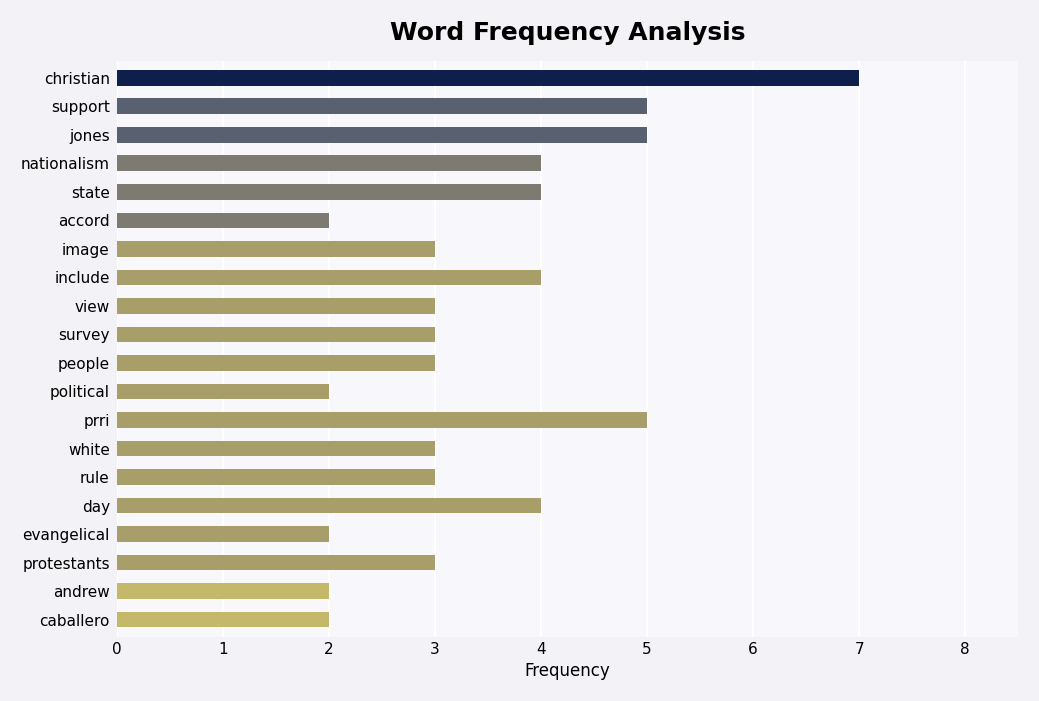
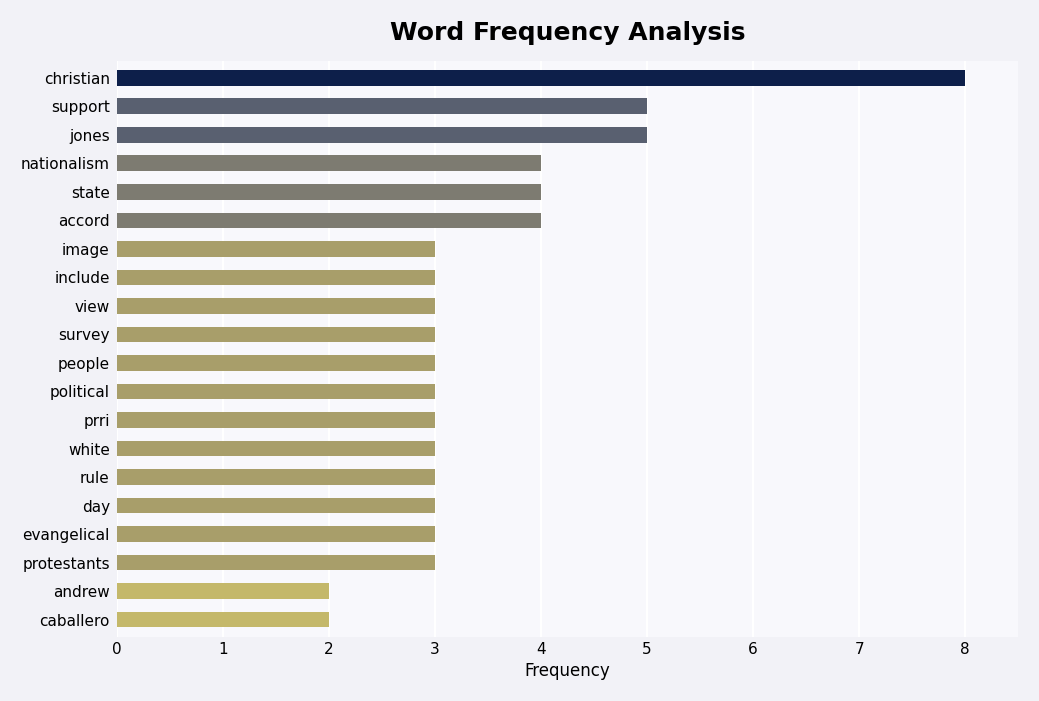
christian: 7 -> 8
accord: 2 -> 4
include: 4 -> 3
political: 2 -> 3
prri: 5 -> 3
day: 4 -> 3
evangelical: 2 -> 3
